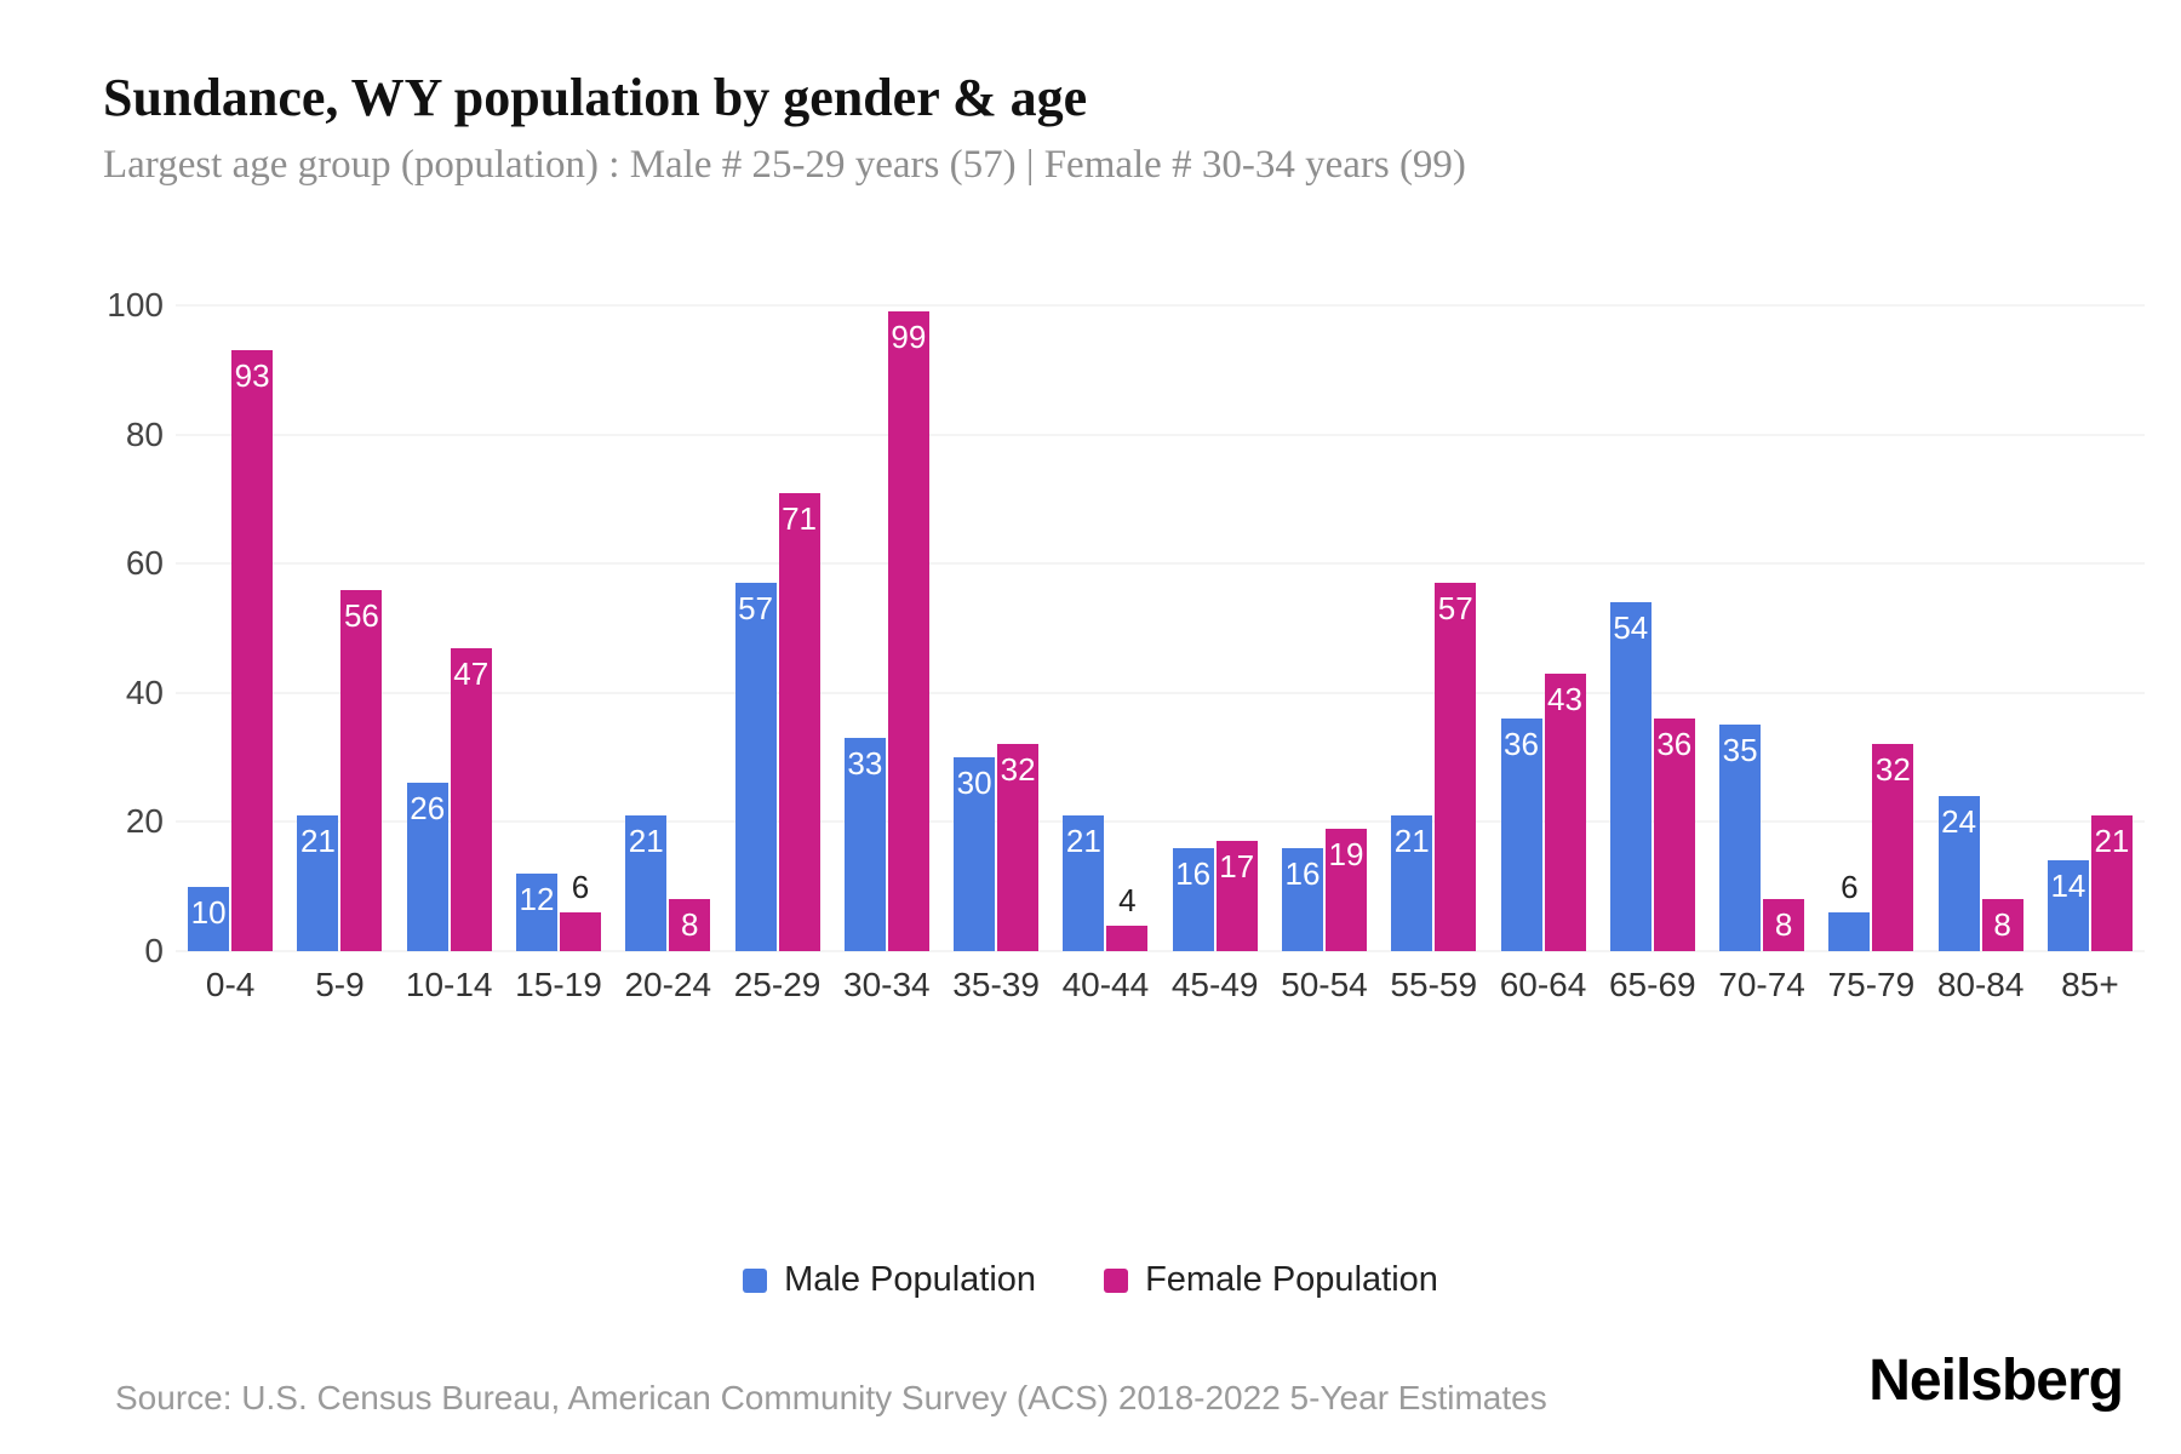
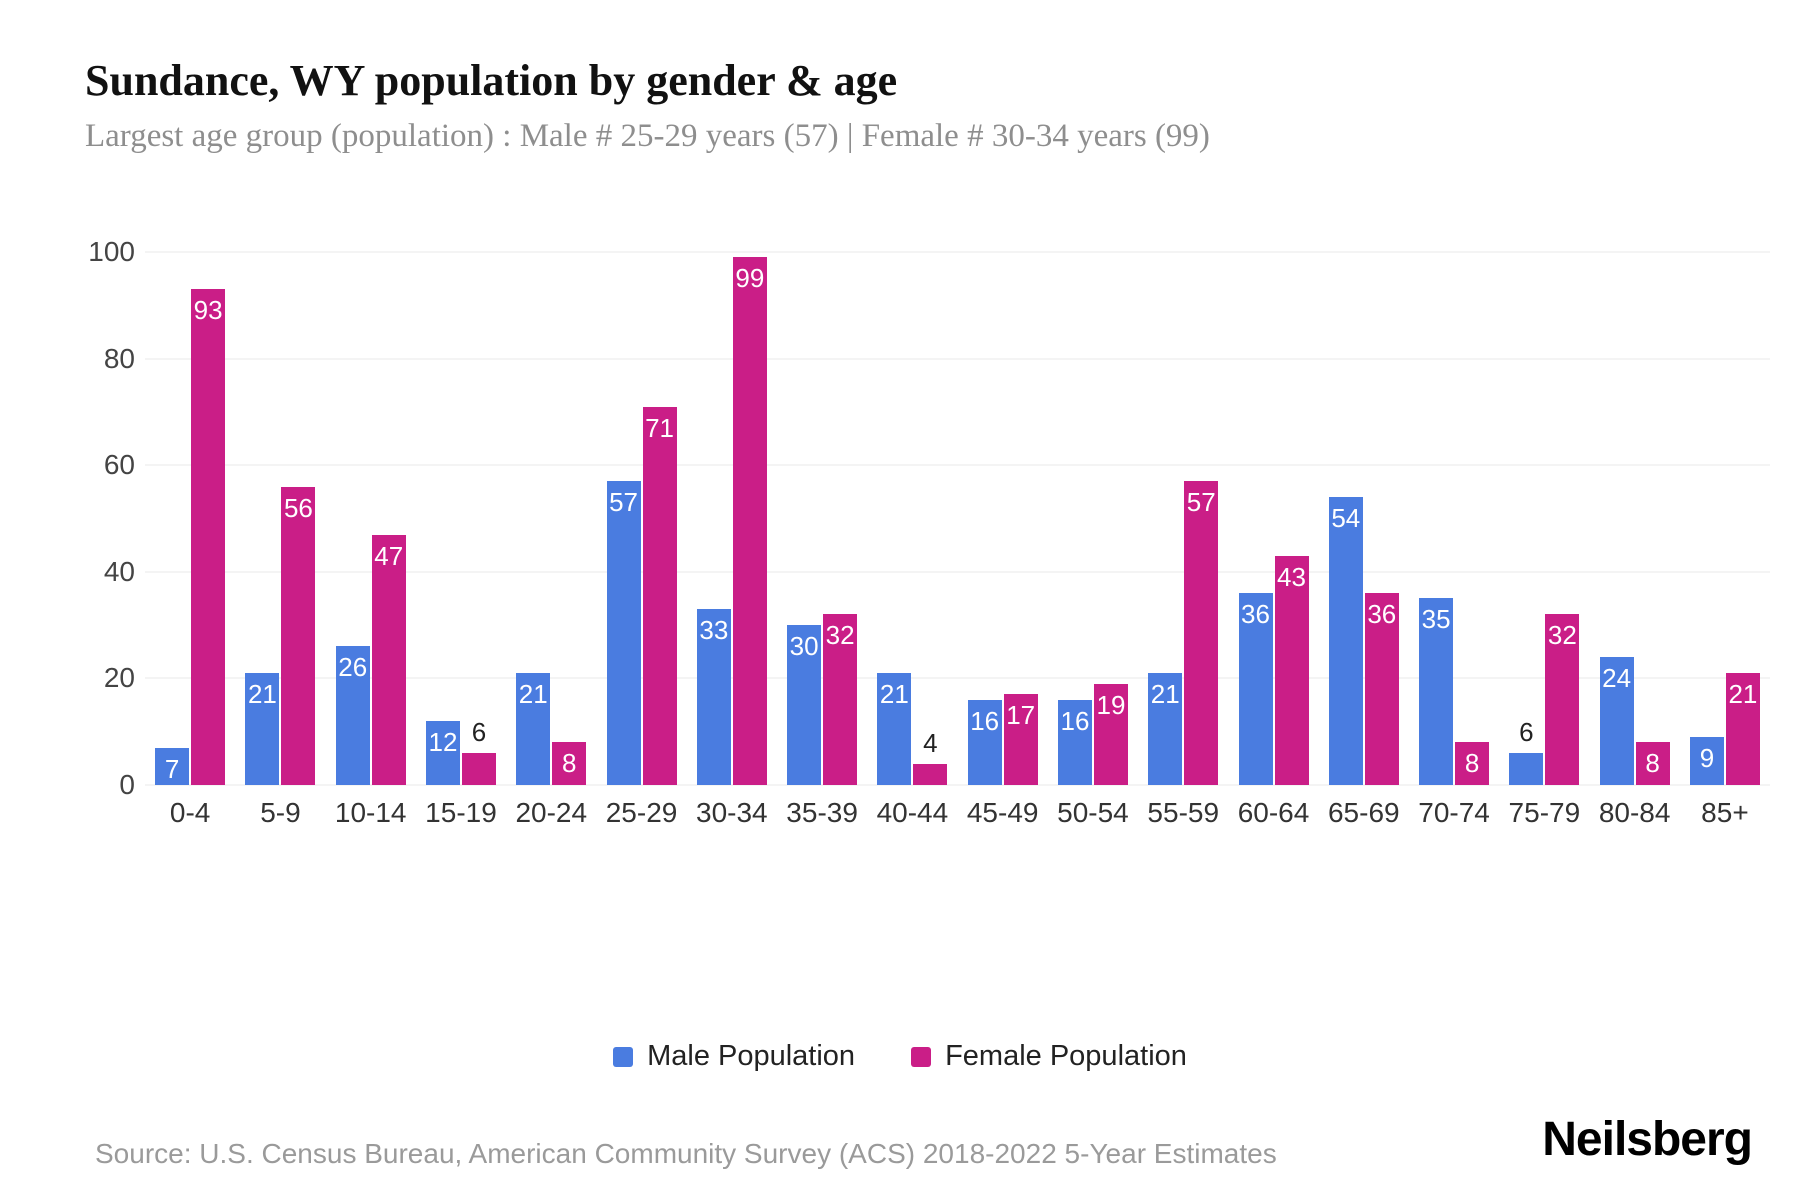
Male Population/0-4: 10 -> 7
Male Population/85+: 14 -> 9
